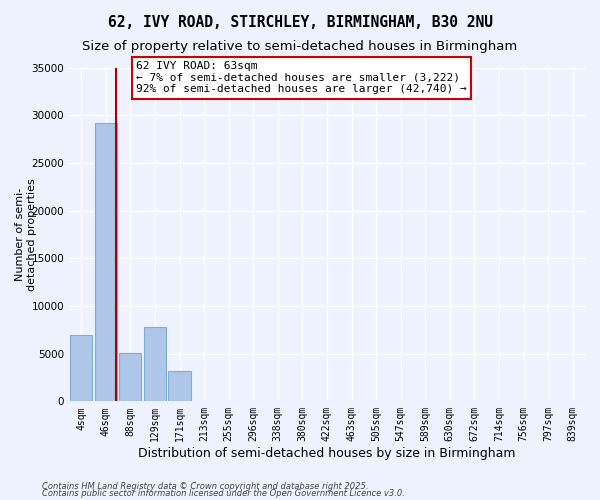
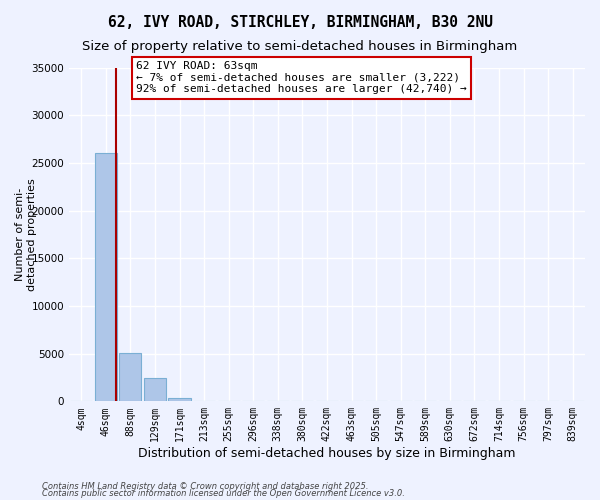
4sqm: 7000 -> 0
46sqm: 29200 -> 26100
129sqm: 7800 -> 2500
171sqm: 3200 -> 300
